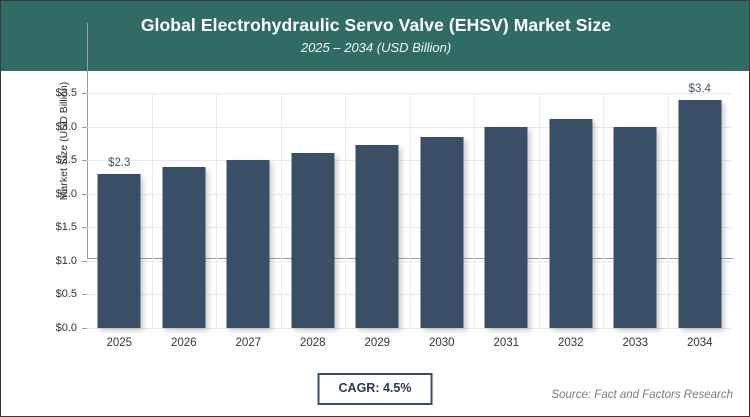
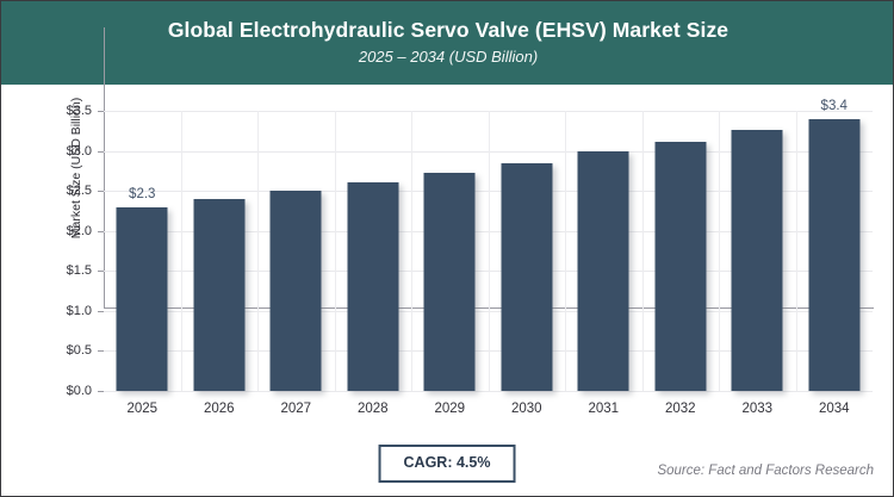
2033: $3.0 -> $3.3
